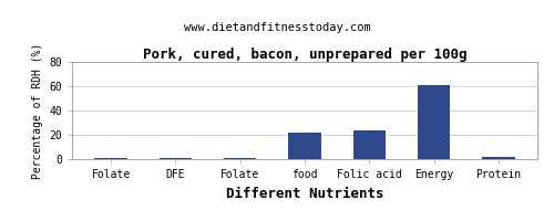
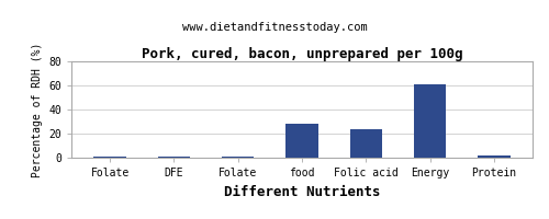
food: 22 -> 28
